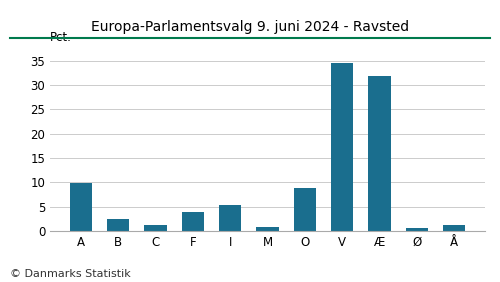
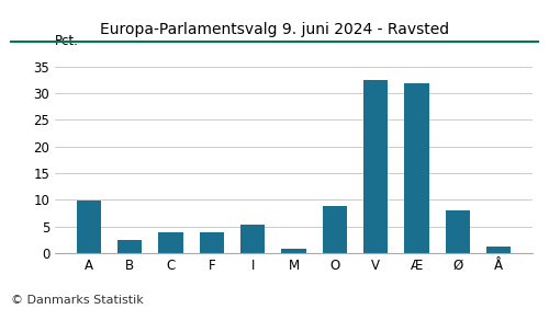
C: 1.3 -> 4.0
V: 34.4 -> 32.5
Ø: 0.7 -> 8.0
